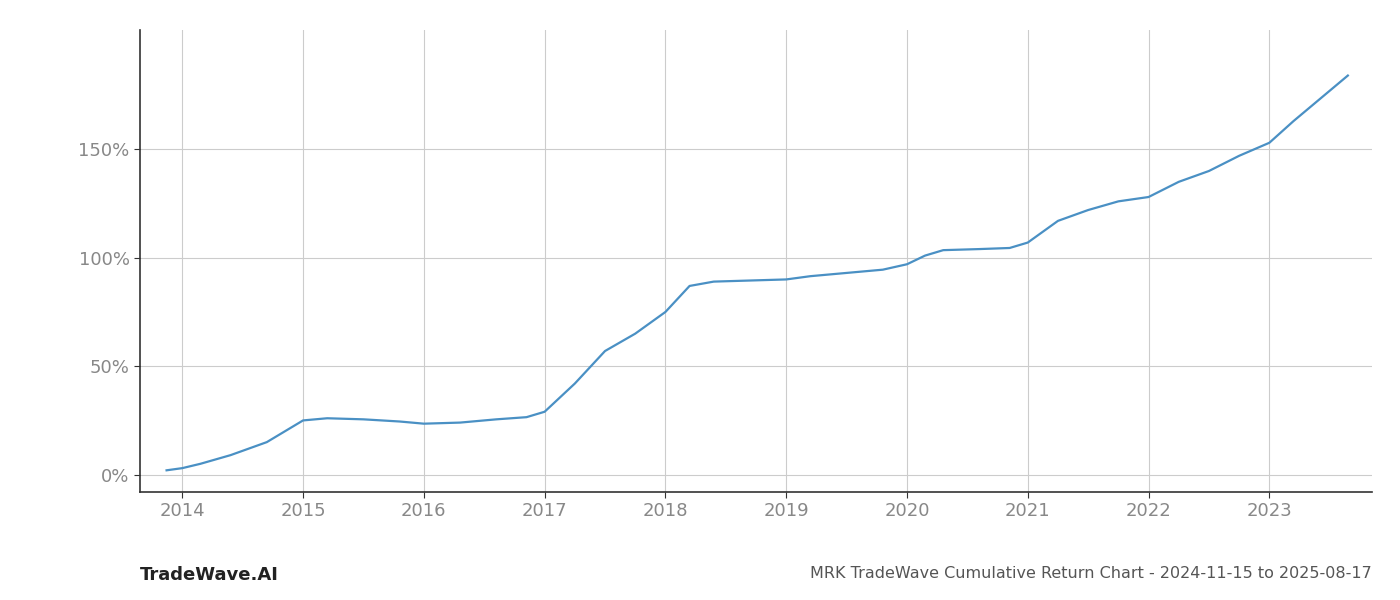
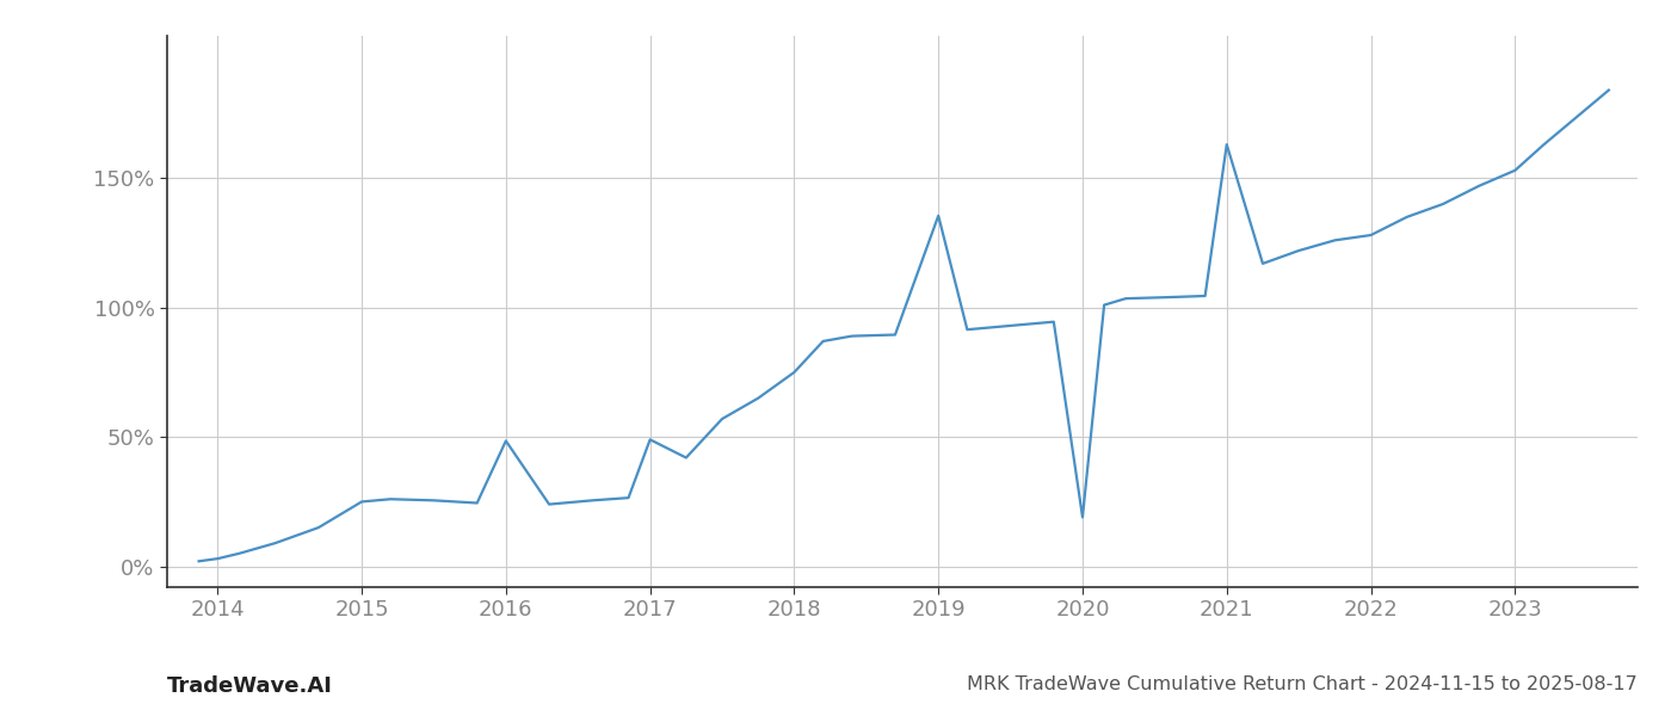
2016: 23.5% -> 48.5%
2017: 29.0% -> 49.0%
2019: 90.0% -> 135.5%
2020: 97.0% -> 19.0%
2021: 107.0% -> 163.0%
